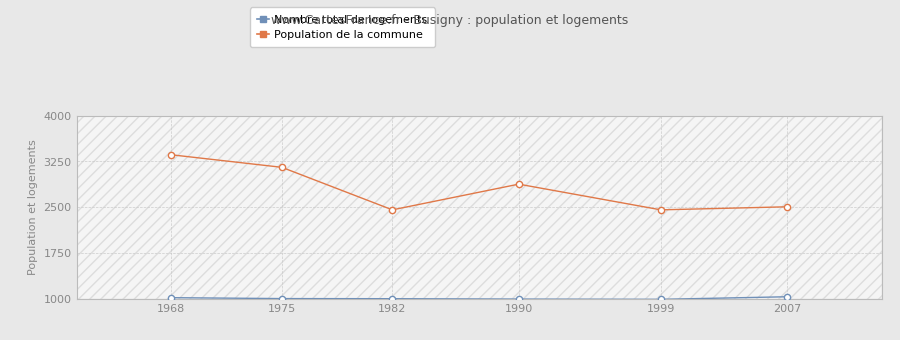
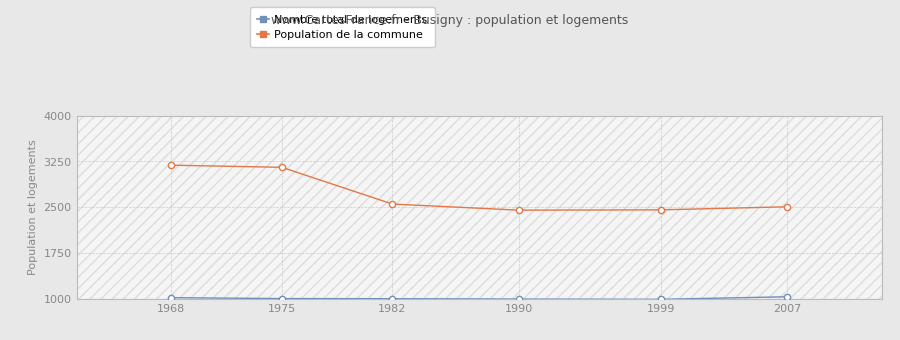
Population de la commune/1968: 3360 -> 3190
Population de la commune/1982: 2460 -> 2560
Population de la commune/1990: 2880 -> 2460
